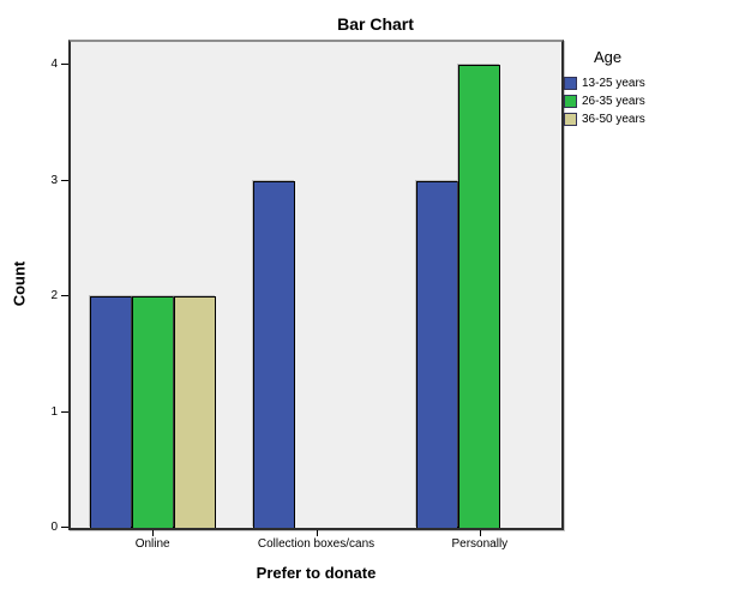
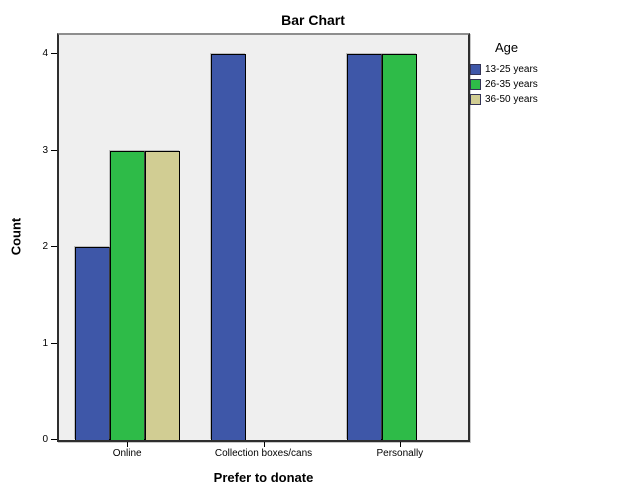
26-35 years/Online: 2 -> 3
36-50 years/Online: 2 -> 3
13-25 years/Collection boxes/cans: 3 -> 4
13-25 years/Personally: 3 -> 4
